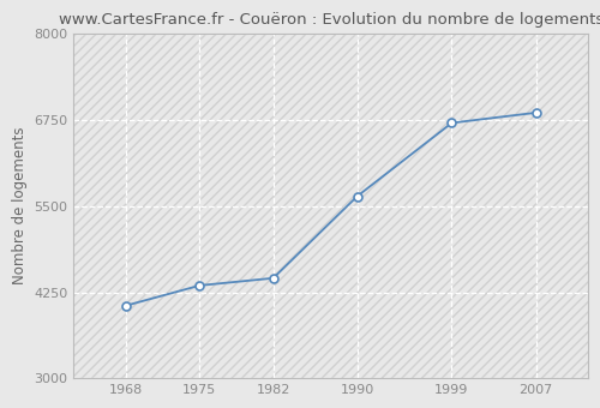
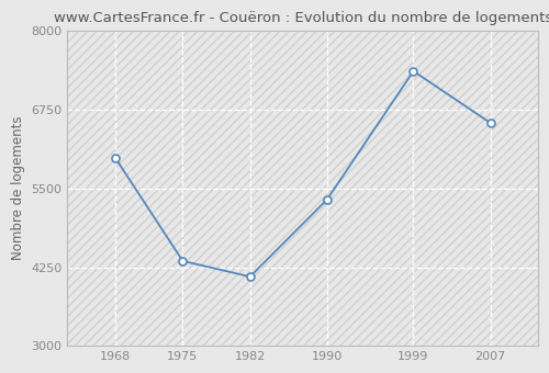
1968: 4060 -> 5980
1982: 4460 -> 4100
1990: 5640 -> 5320
1999: 6710 -> 7360
2007: 6850 -> 6540
